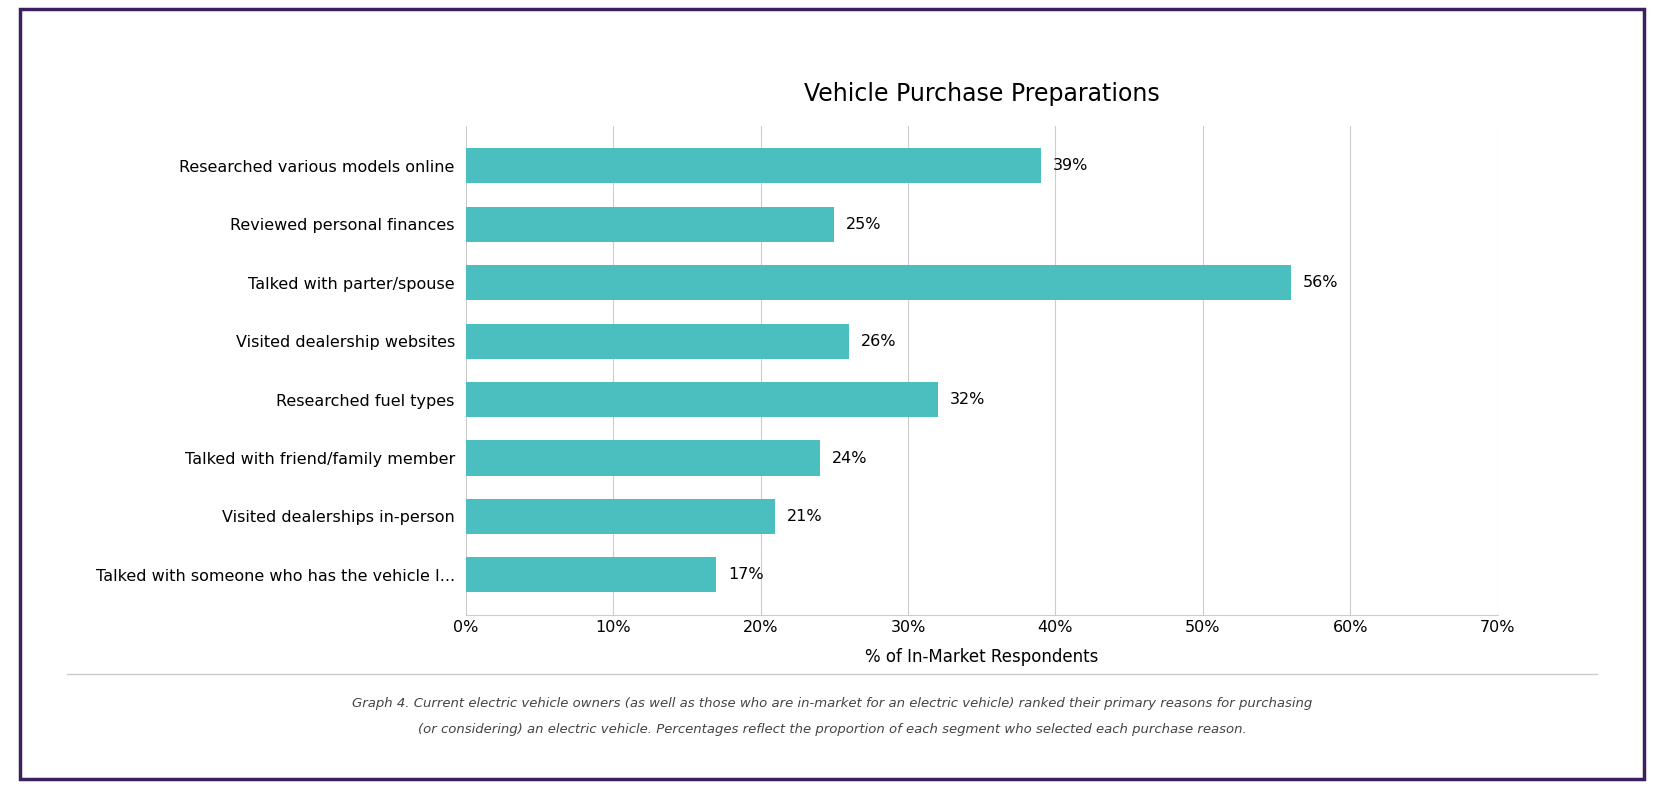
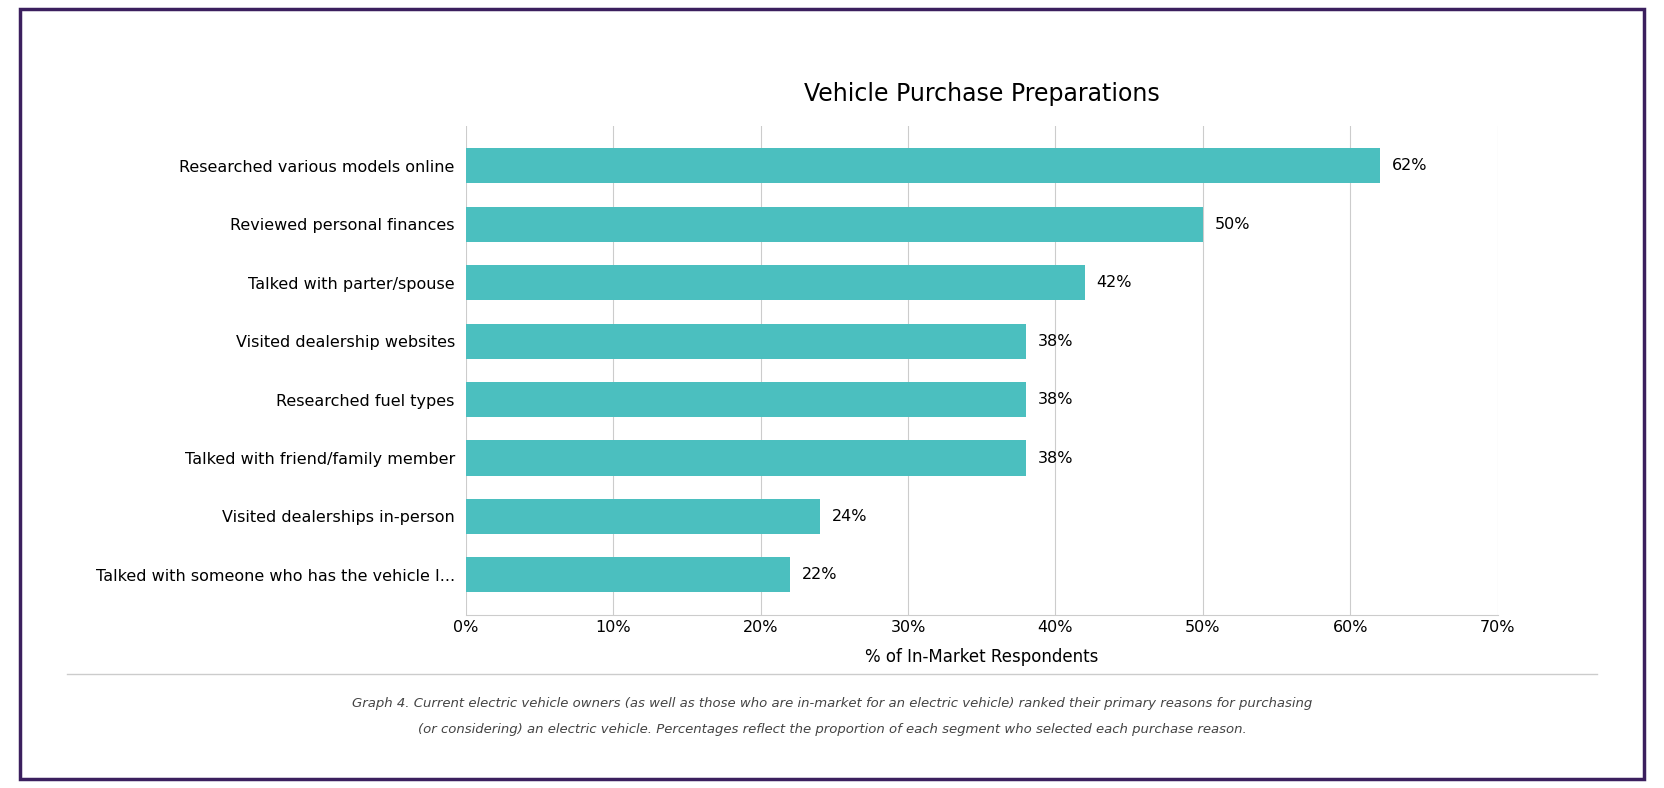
Researched various models online: 39% -> 62%
Reviewed personal finances: 25% -> 50%
Talked with parter/spouse: 56% -> 42%
Visited dealership websites: 26% -> 38%
Researched fuel types: 32% -> 38%
Talked with friend/family member: 24% -> 38%
Visited dealerships in-person: 21% -> 24%
Talked with someone who has the vehicle I...: 17% -> 22%
